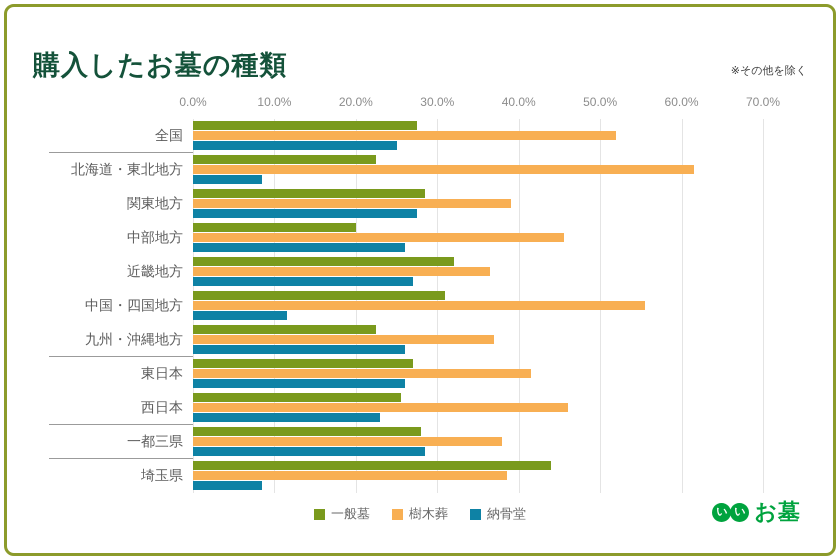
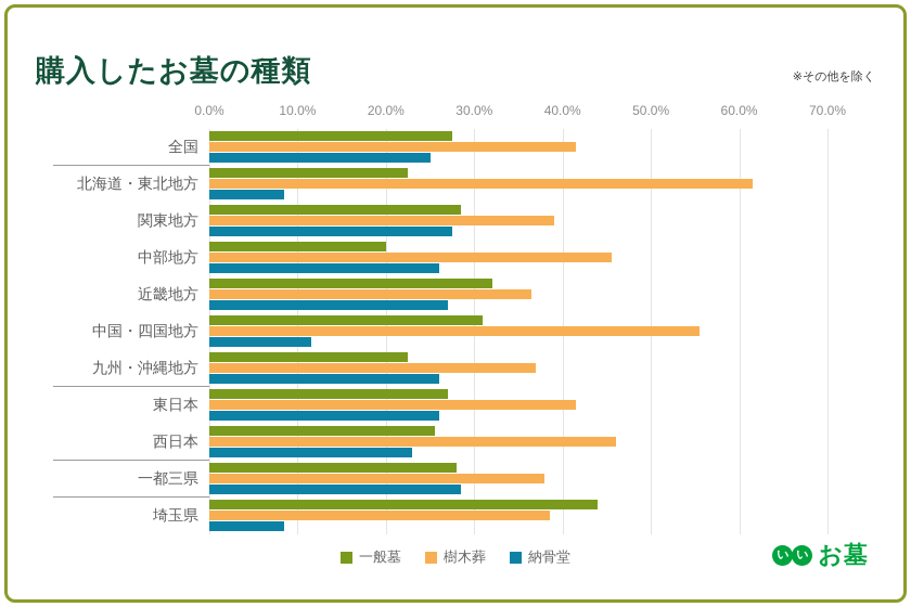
樹木葬/全国: 52% -> 42%
